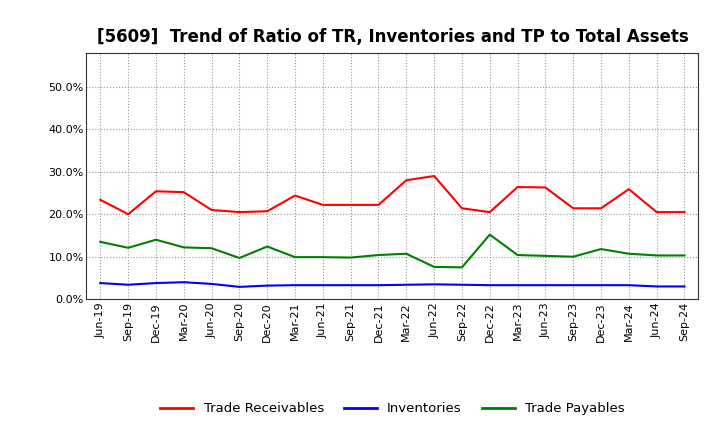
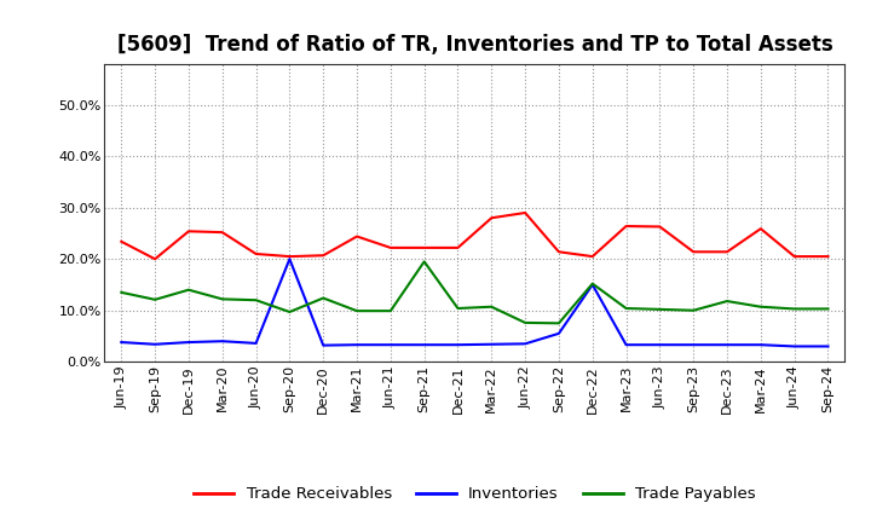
Inventories/Sep-20: 2.9% -> 20.0%
Trade Payables/Sep-21: 9.8% -> 19.5%
Inventories/Sep-22: 3.4% -> 5.5%
Inventories/Dec-22: 3.3% -> 15.0%
